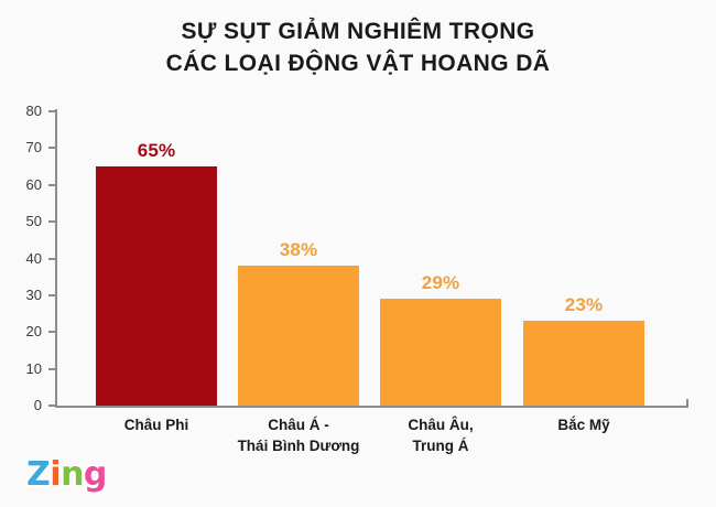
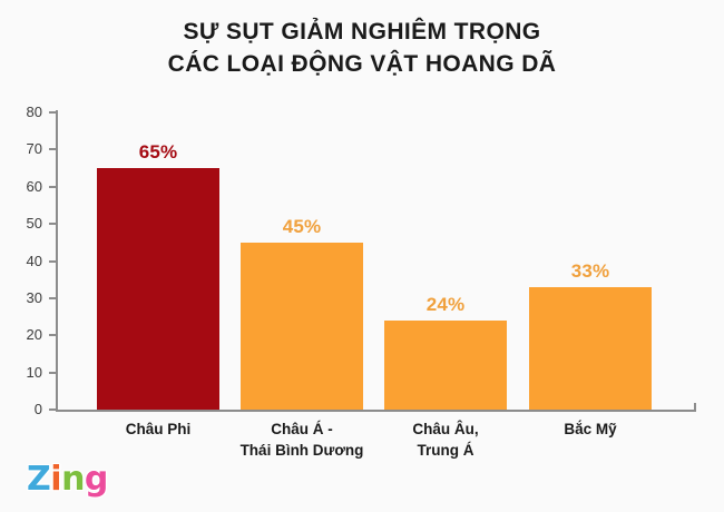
Châu Á - Thái Bình Dương: 38% -> 45%
Châu Âu, Trung Á: 29% -> 24%
Bắc Mỹ: 23% -> 33%
